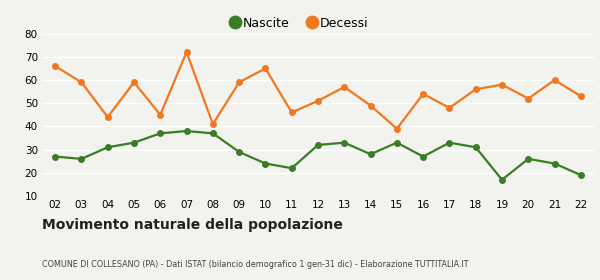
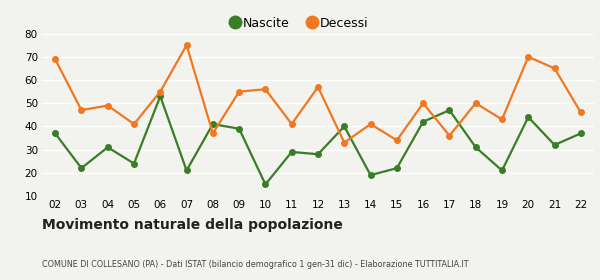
Nascite/02: 27 -> 37
Decessi/02: 66 -> 69
Nascite/03: 26 -> 22
Decessi/03: 59 -> 47
Decessi/04: 44 -> 49
Nascite/05: 33 -> 24
Decessi/05: 59 -> 41
Nascite/06: 37 -> 53
Decessi/06: 45 -> 55
Nascite/07: 38 -> 21
Decessi/07: 72 -> 75
Nascite/08: 37 -> 41
Decessi/08: 41 -> 37
Nascite/09: 29 -> 39
Decessi/09: 59 -> 55
Nascite/10: 24 -> 15
Decessi/10: 65 -> 56
Nascite/11: 22 -> 29
Decessi/11: 46 -> 41
Nascite/12: 32 -> 28
Decessi/12: 51 -> 57
Nascite/13: 33 -> 40
Decessi/13: 57 -> 33
Nascite/14: 28 -> 19
Decessi/14: 49 -> 41
Nascite/15: 33 -> 22
Decessi/15: 39 -> 34
Nascite/16: 27 -> 42
Decessi/16: 54 -> 50
Nascite/17: 33 -> 47
Decessi/17: 48 -> 36
Decessi/18: 56 -> 50
Nascite/19: 17 -> 21
Decessi/19: 58 -> 43
Nascite/20: 26 -> 44
Decessi/20: 52 -> 70
Nascite/21: 24 -> 32
Decessi/21: 60 -> 65
Nascite/22: 19 -> 37
Decessi/22: 53 -> 46
